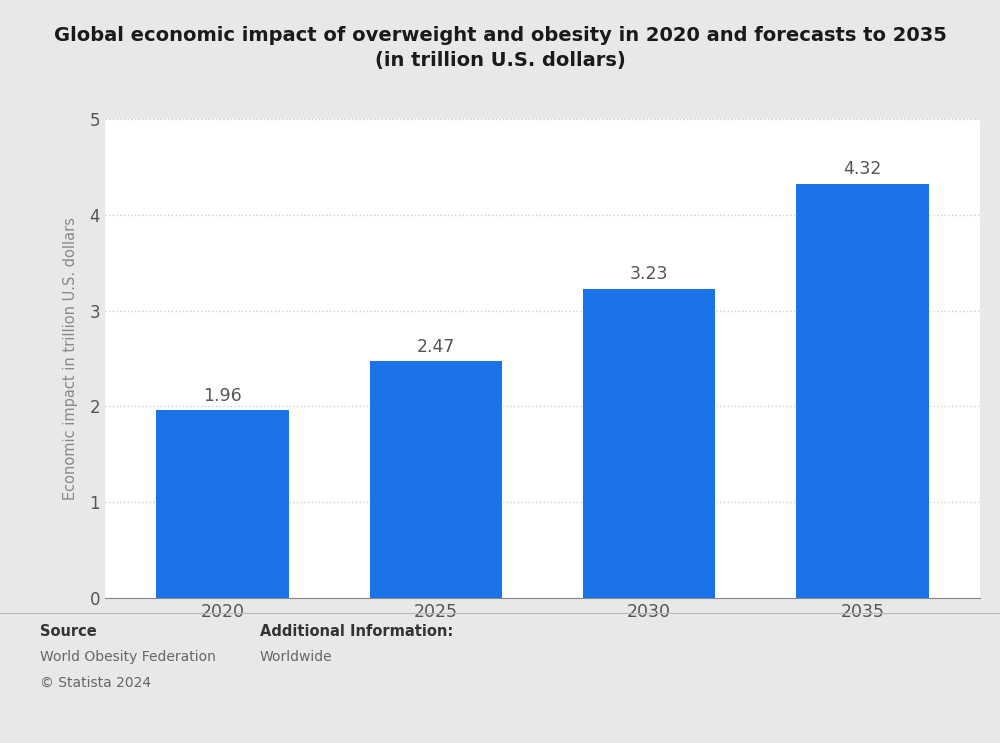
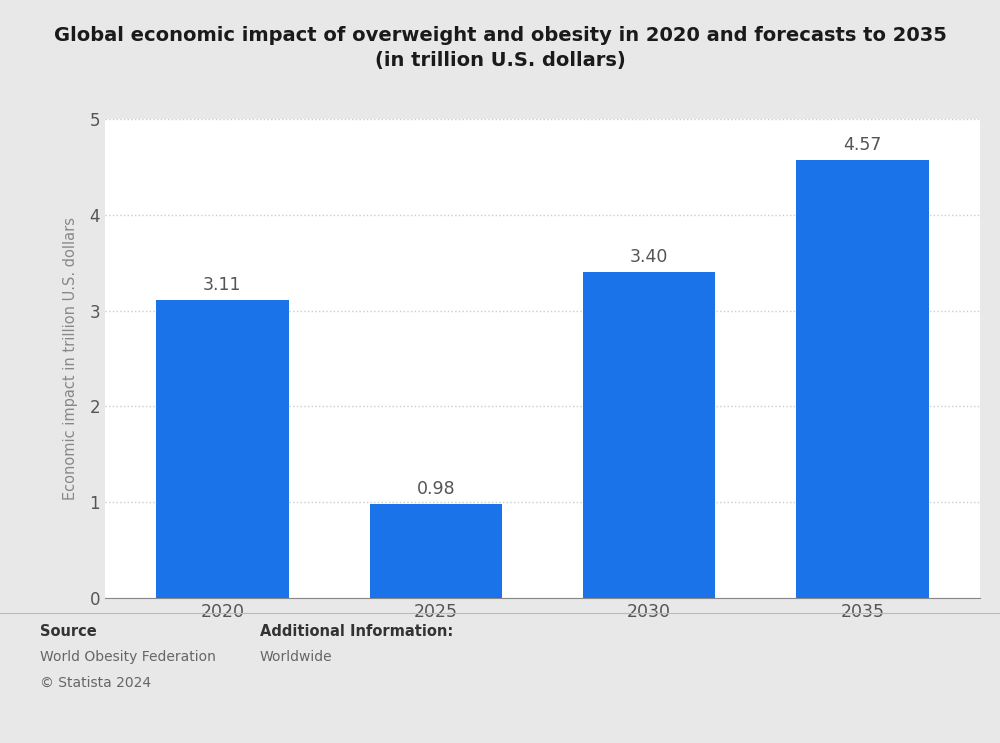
2020: 1.96 -> 3.11
2025: 2.47 -> 0.98
2030: 3.23 -> 3.40
2035: 4.32 -> 4.57
